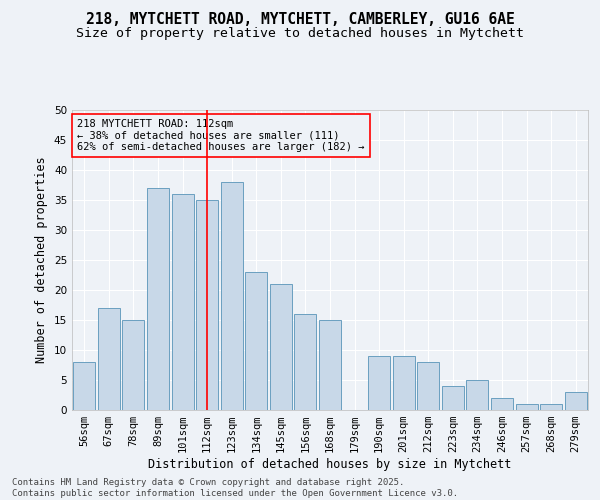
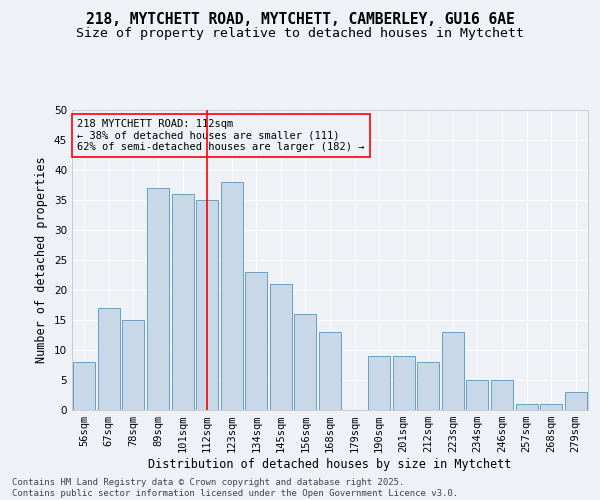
168sqm: 15 -> 13
223sqm: 4 -> 13
246sqm: 2 -> 5
